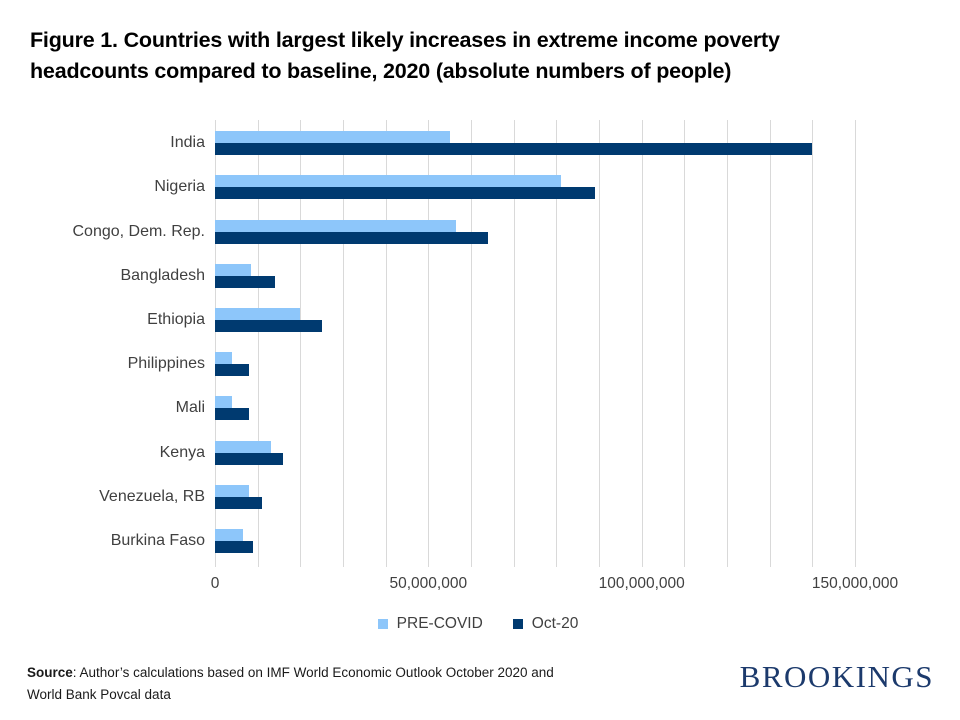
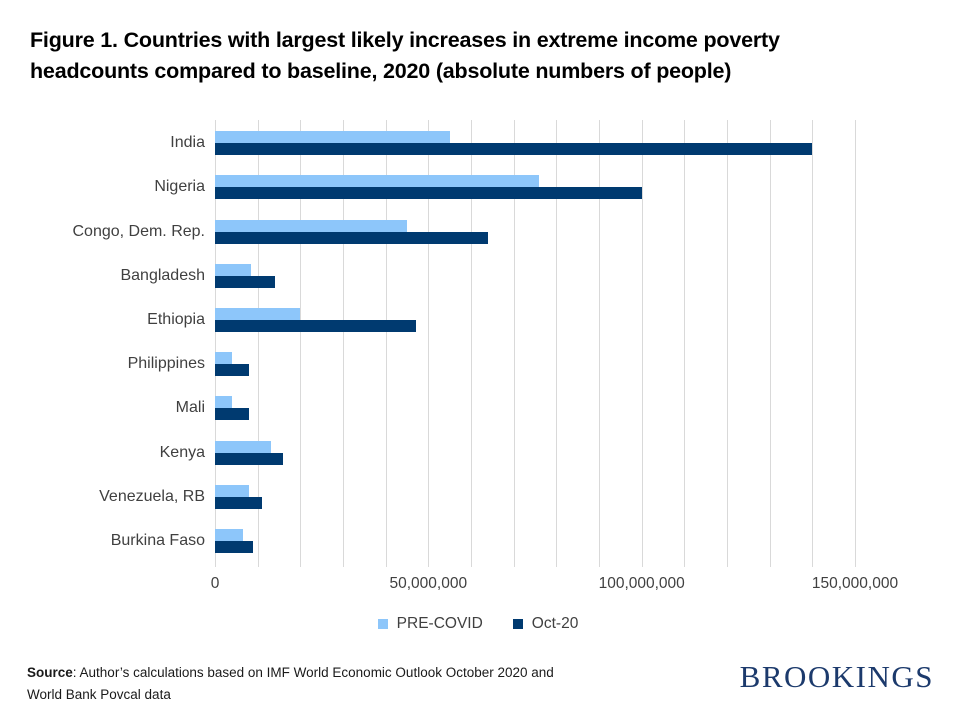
PRE-COVID/Nigeria: 81000000 -> 76000000
Oct-20/Nigeria: 89000000 -> 100000000
PRE-COVID/Congo, Dem. Rep.: 56000000 -> 45000000
Oct-20/Ethiopia: 25000000 -> 47000000
